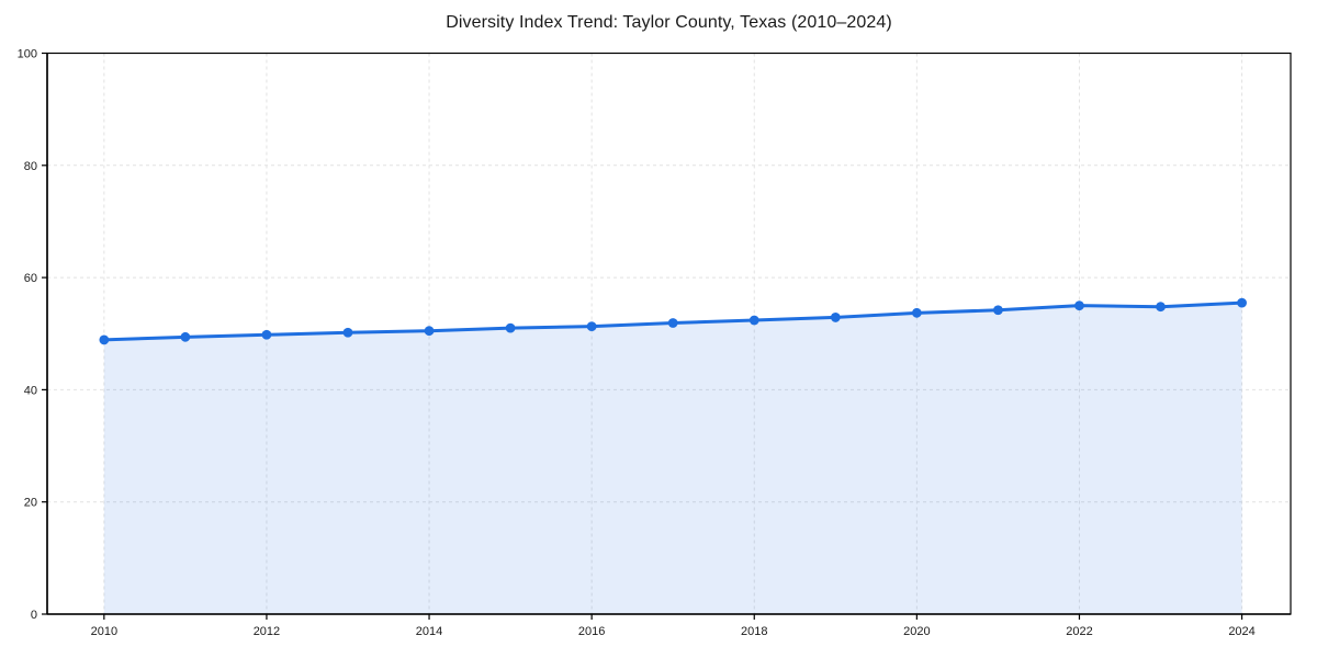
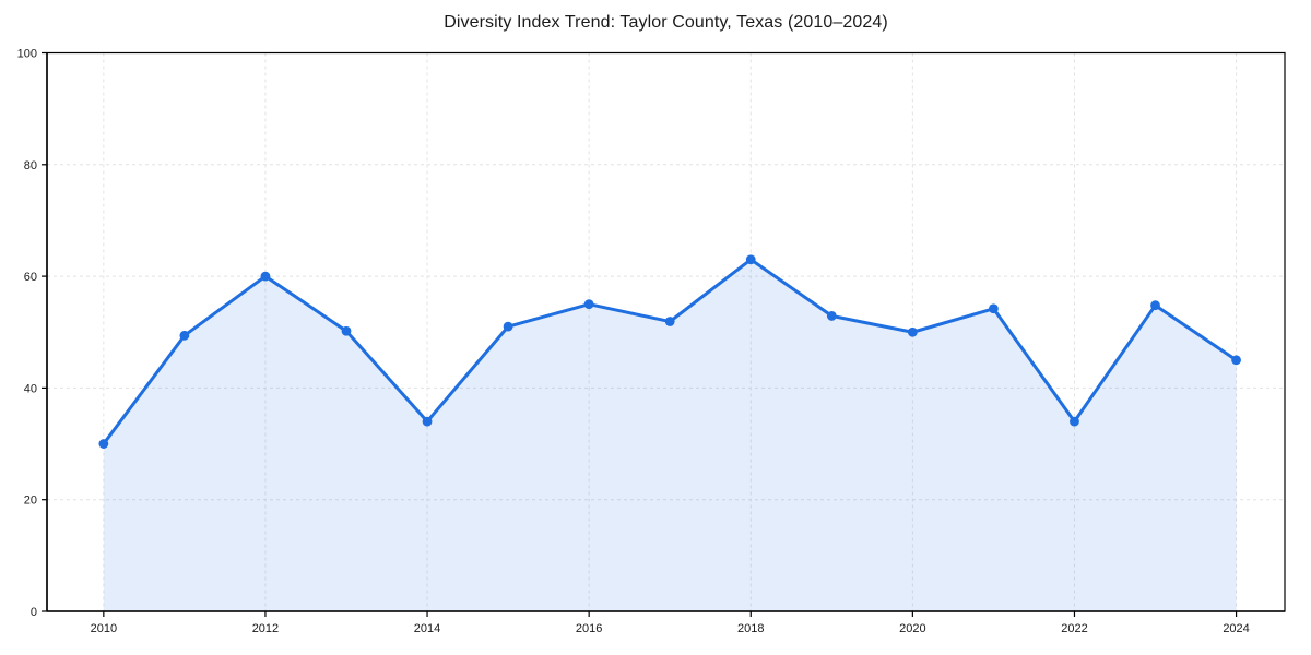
2010: 49 -> 30
2012: 50 -> 60
2014: 50 -> 34
2016: 51 -> 55
2018: 52 -> 63
2020: 54 -> 50
2022: 55 -> 34
2024: 56 -> 45
